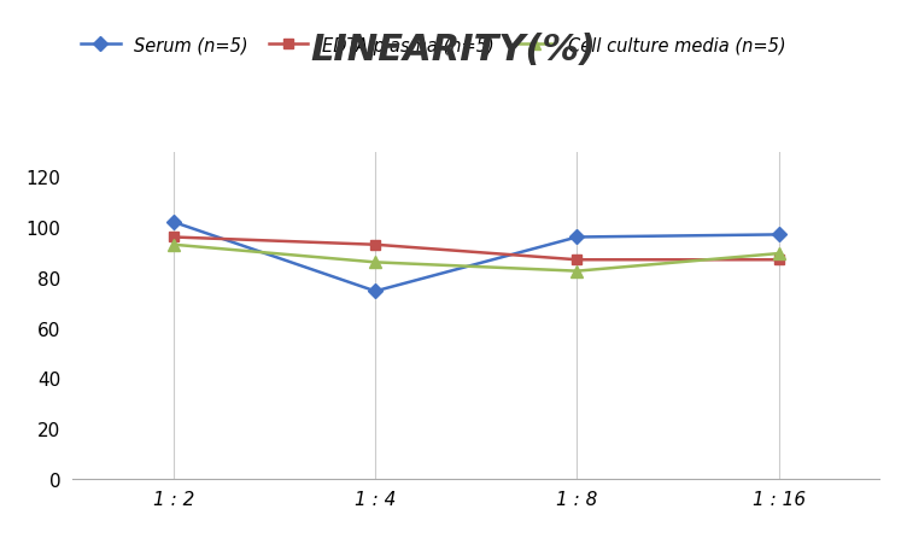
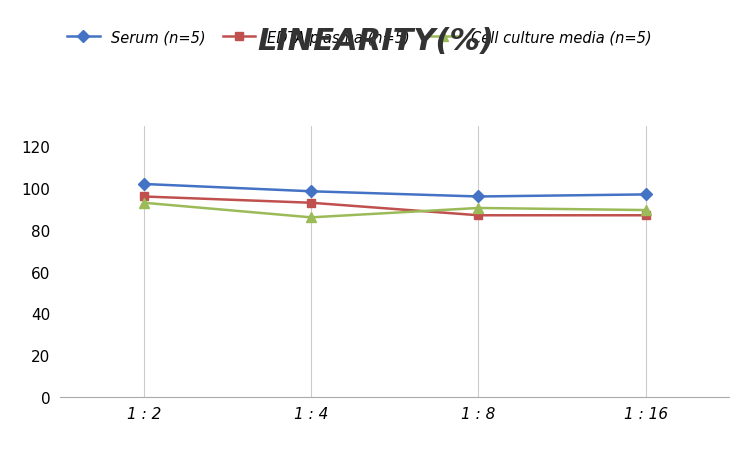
Serum (n=5)/1 : 4: 74.5 -> 98.5
Cell culture media (n=5)/1 : 8: 82.5 -> 90.5
